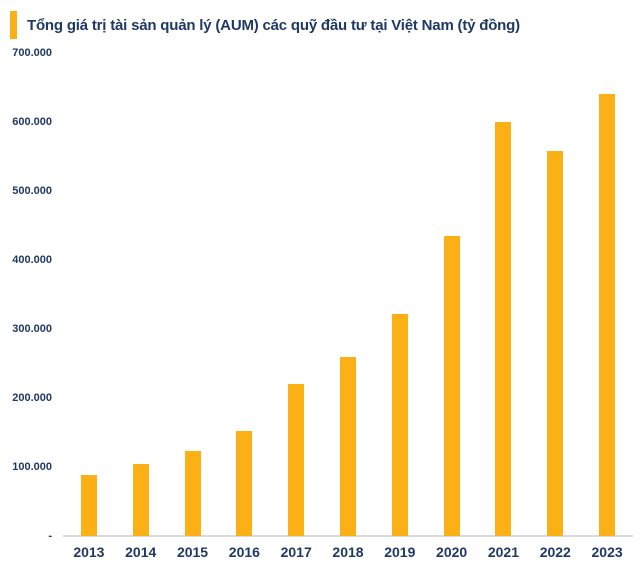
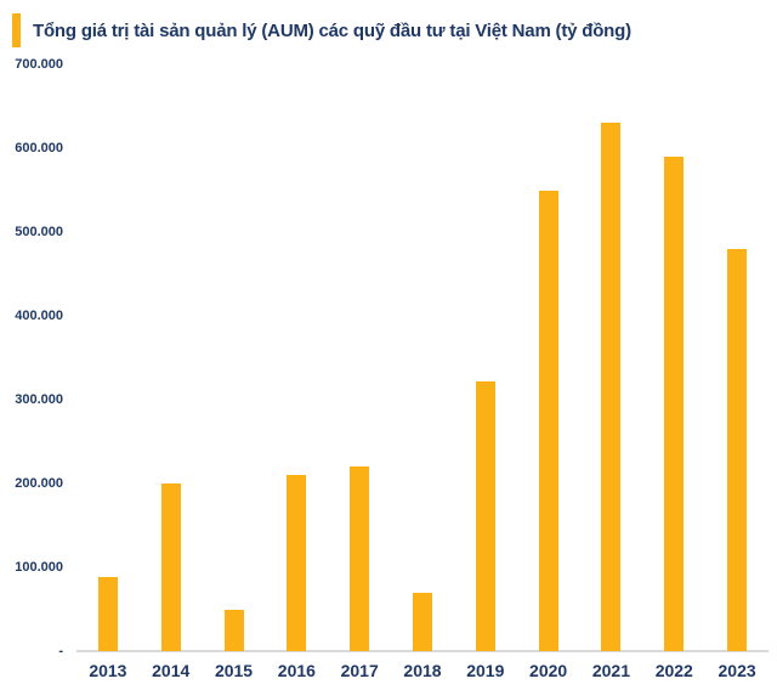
2014: 100000 -> 200000
2015: 120000 -> 50000
2016: 150000 -> 210000
2018: 260000 -> 70000
2020: 440000 -> 550000
2021: 600000 -> 630000
2022: 560000 -> 590000
2023: 640000 -> 480000
